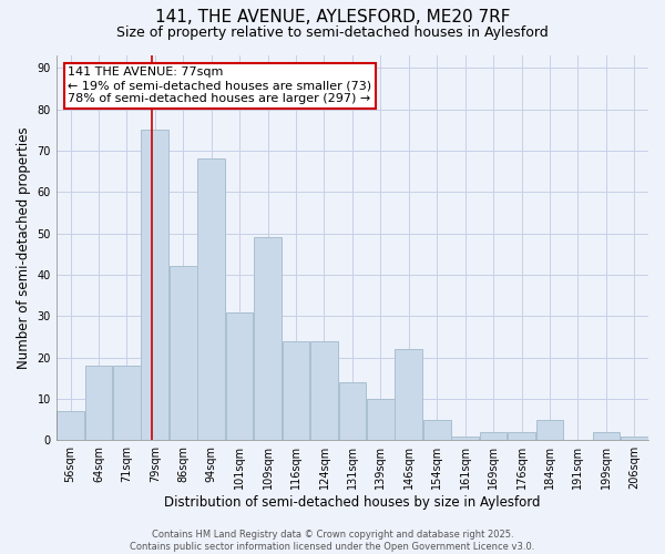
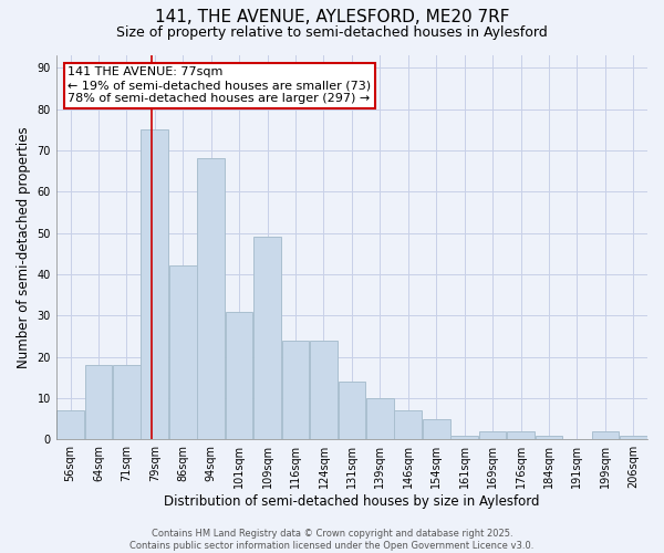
146sqm: 22 -> 7
184sqm: 5 -> 1
